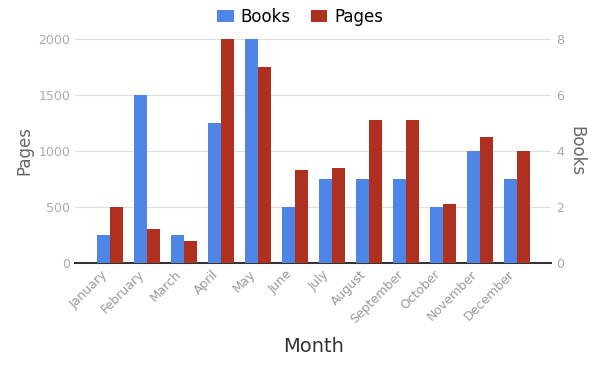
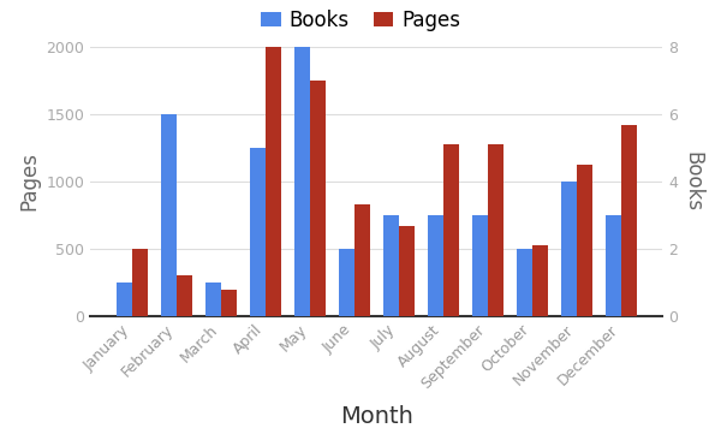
Pages/July: 850 -> 670
Pages/December: 1000 -> 1420
